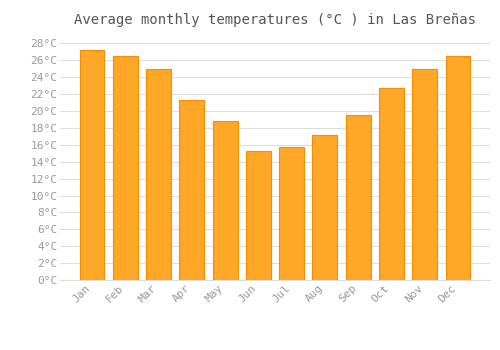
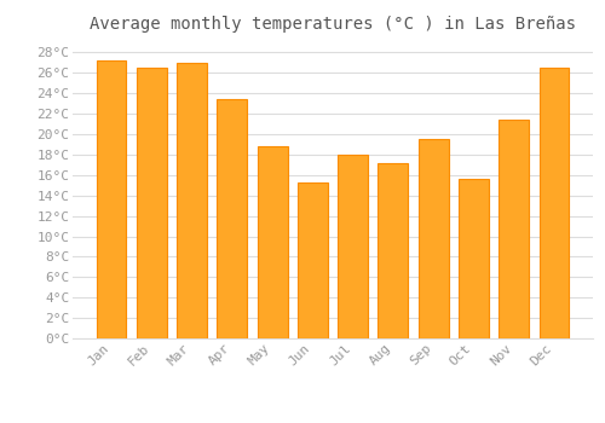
Mar: 25.0°C -> 27.0°C
Apr: 21.3°C -> 23.4°C
Jul: 15.8°C -> 18.0°C
Oct: 22.7°C -> 15.6°C
Nov: 25.0°C -> 21.4°C
